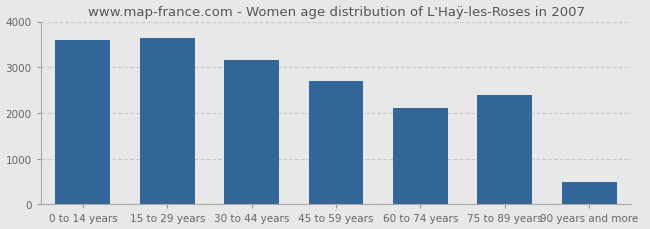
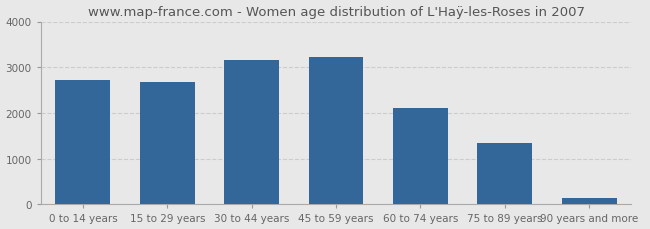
0 to 14 years: 3600 -> 2730
15 to 29 years: 3650 -> 2670
45 to 59 years: 2700 -> 3230
75 to 89 years: 2400 -> 1340
90 years and more: 500 -> 140
